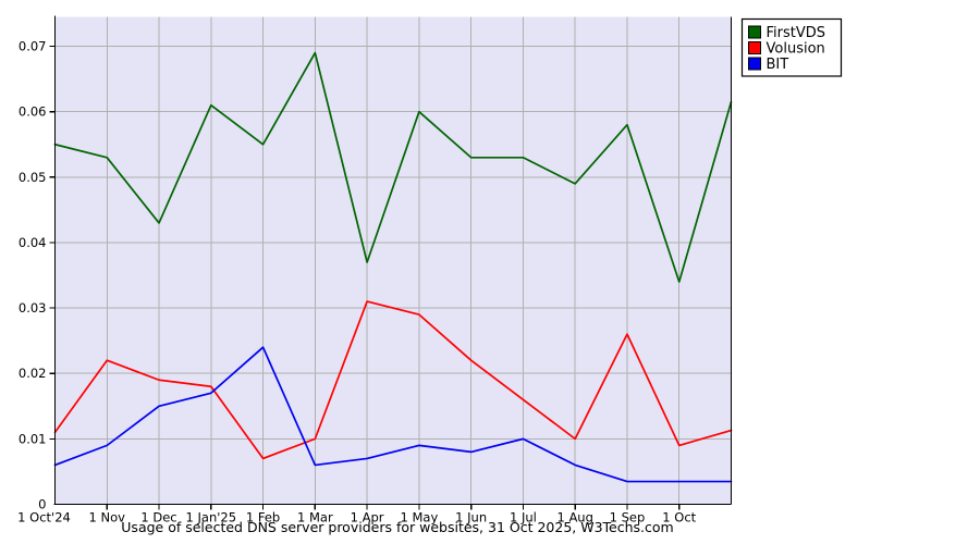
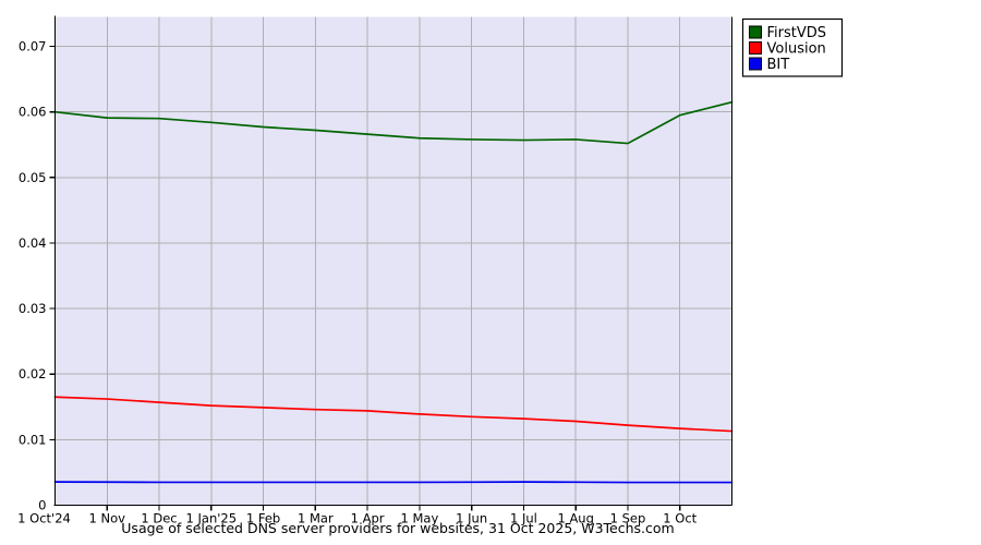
FirstVDS/1 Oct'24: 0.055 -> 0.060
Volusion/1 Oct'24: 0.011 -> 0.017
BIT/1 Oct'24: 0.006 -> 0.004
FirstVDS/1 Nov: 0.053 -> 0.059
Volusion/1 Nov: 0.022 -> 0.016
BIT/1 Nov: 0.009 -> 0.004
FirstVDS/1 Dec: 0.043 -> 0.059
Volusion/1 Dec: 0.019 -> 0.016
BIT/1 Dec: 0.015 -> 0.004
FirstVDS/1 Jan'25: 0.061 -> 0.058
Volusion/1 Jan'25: 0.018 -> 0.015
BIT/1 Jan'25: 0.017 -> 0.004
FirstVDS/1 Feb: 0.055 -> 0.058
Volusion/1 Feb: 0.007 -> 0.015
BIT/1 Feb: 0.024 -> 0.004
FirstVDS/1 Mar: 0.069 -> 0.057
Volusion/1 Mar: 0.010 -> 0.015
BIT/1 Mar: 0.006 -> 0.004
FirstVDS/1 Apr: 0.037 -> 0.057
Volusion/1 Apr: 0.031 -> 0.014
BIT/1 Apr: 0.007 -> 0.004
FirstVDS/1 May: 0.060 -> 0.056
Volusion/1 May: 0.029 -> 0.014
BIT/1 May: 0.009 -> 0.004
FirstVDS/1 Jun: 0.053 -> 0.056
Volusion/1 Jun: 0.022 -> 0.013
BIT/1 Jun: 0.008 -> 0.004
FirstVDS/1 Jul: 0.053 -> 0.056
Volusion/1 Jul: 0.016 -> 0.013
BIT/1 Jul: 0.010 -> 0.004
FirstVDS/1 Aug: 0.049 -> 0.056
Volusion/1 Aug: 0.010 -> 0.013
BIT/1 Aug: 0.006 -> 0.004
FirstVDS/1 Sep: 0.058 -> 0.055
Volusion/1 Sep: 0.026 -> 0.012
FirstVDS/1 Oct: 0.034 -> 0.059
Volusion/1 Oct: 0.009 -> 0.012
